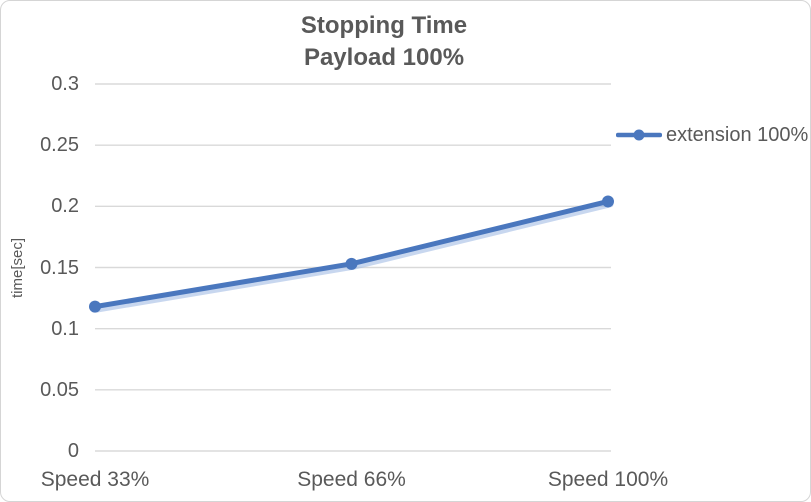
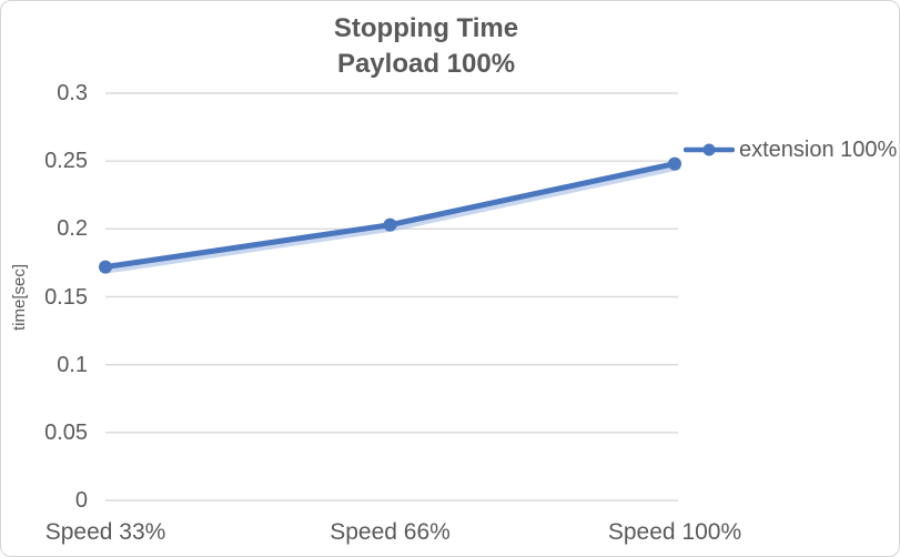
Speed 33%: 0.118 -> 0.172
Speed 66%: 0.153 -> 0.203
Speed 100%: 0.204 -> 0.248
